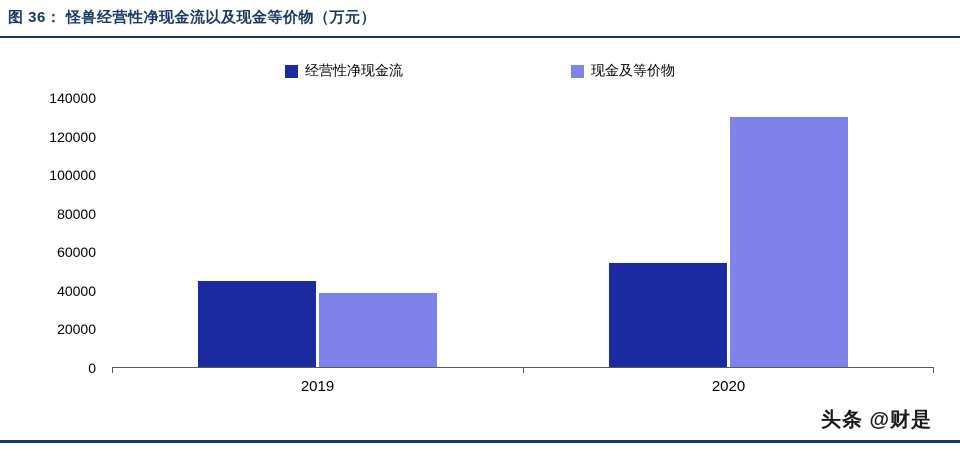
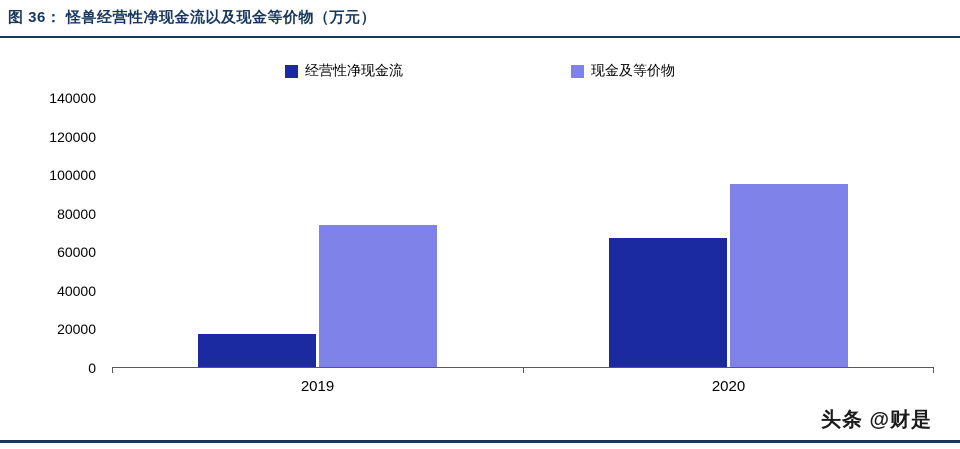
经营性净现金流/2019: 45000 -> 17000
现金及等价物/2019: 38000 -> 74000
经营性净现金流/2020: 54000 -> 67000
现金及等价物/2020: 130000 -> 95000
